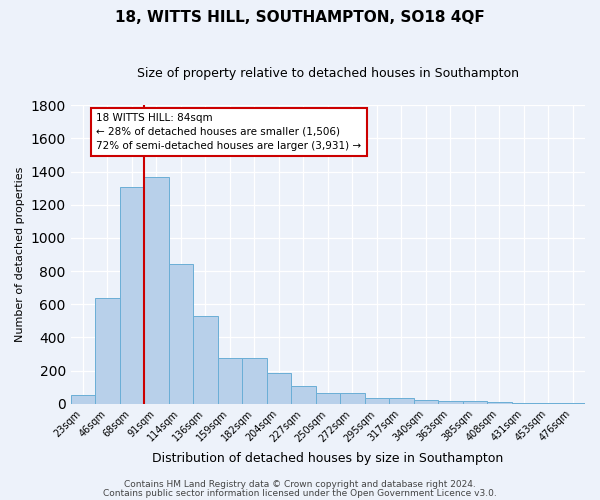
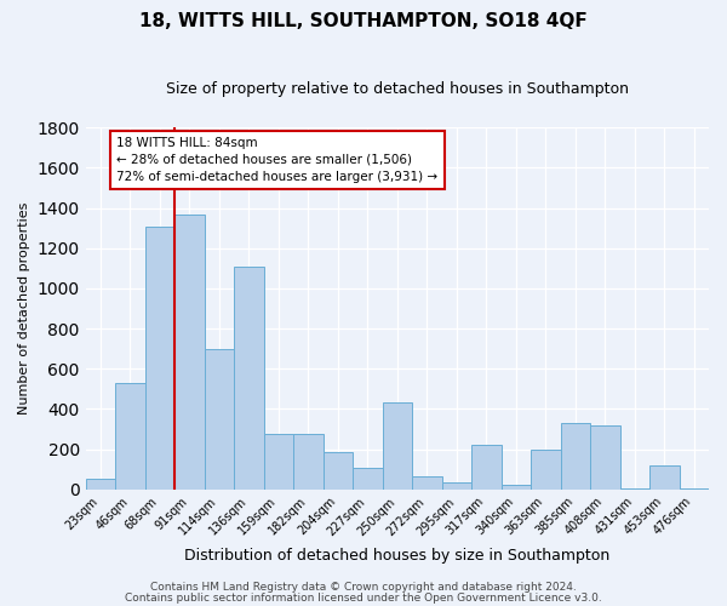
46sqm: 640 -> 530
114sqm: 840 -> 700
136sqm: 530 -> 1110
250sqm: 60 -> 430
317sqm: 40 -> 220
363sqm: 20 -> 200
385sqm: 20 -> 330
408sqm: 10 -> 320
453sqm: 0 -> 120
